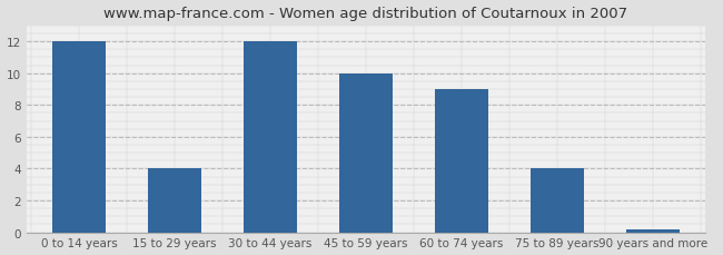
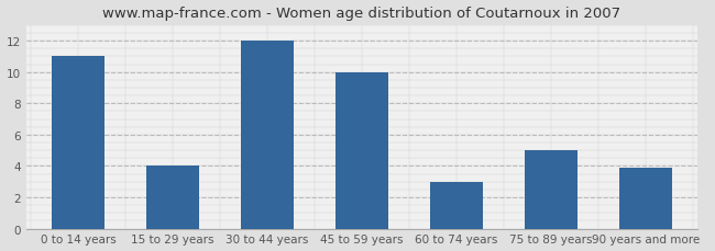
0 to 14 years: 12.0 -> 11.0
60 to 74 years: 9.0 -> 3.0
75 to 89 years: 4.0 -> 5.0
90 years and more: 0.1 -> 3.9
